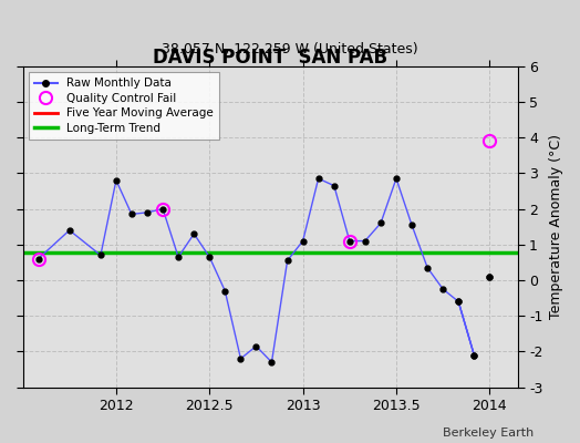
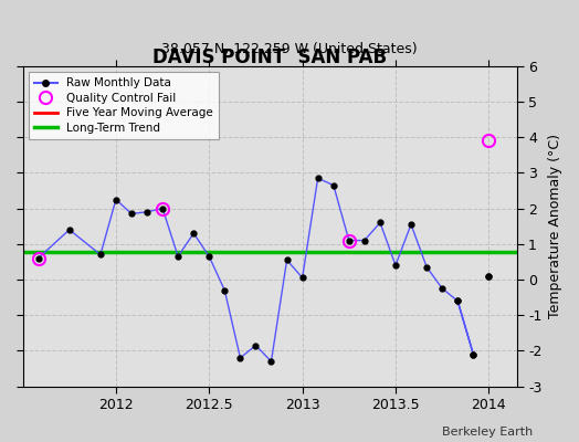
Raw Monthly Data/2012: 2.80 -> 2.25
Raw Monthly Data/2013: 1.10 -> 0.05
Raw Monthly Data/2013.5: 2.85 -> 0.40
